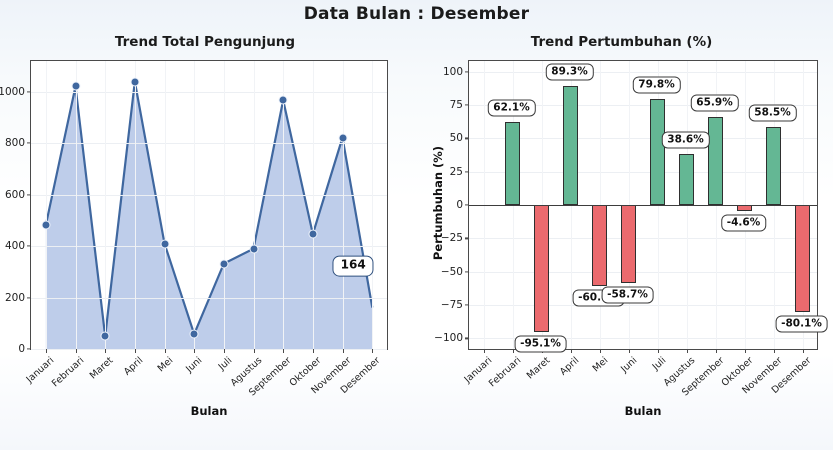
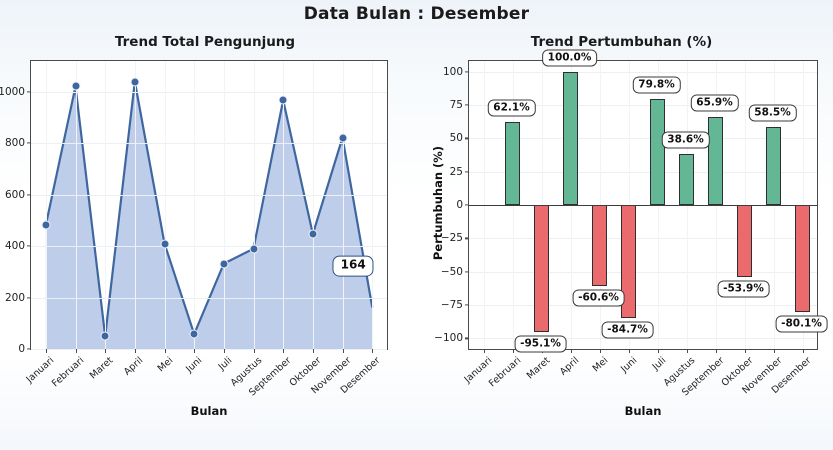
Trend Pertumbuhan (%)/April: 89.3% -> 100.0%
Trend Pertumbuhan (%)/Juni: -58.7% -> -84.7%
Trend Pertumbuhan (%)/Oktober: -4.6% -> -53.9%
